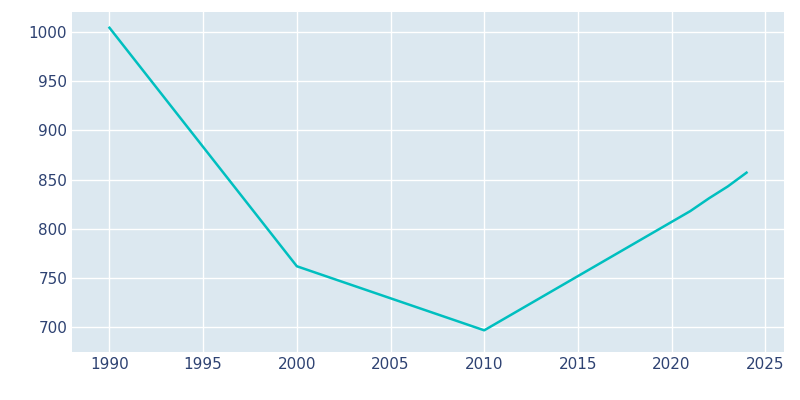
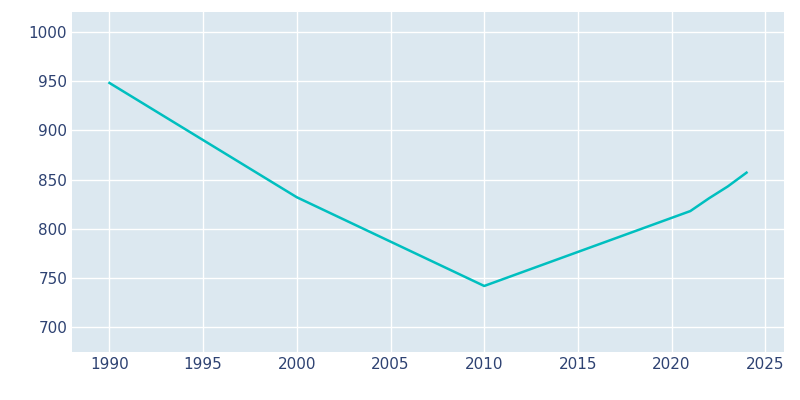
1990: 1004 -> 948
2000: 762 -> 832
2010: 697 -> 742
